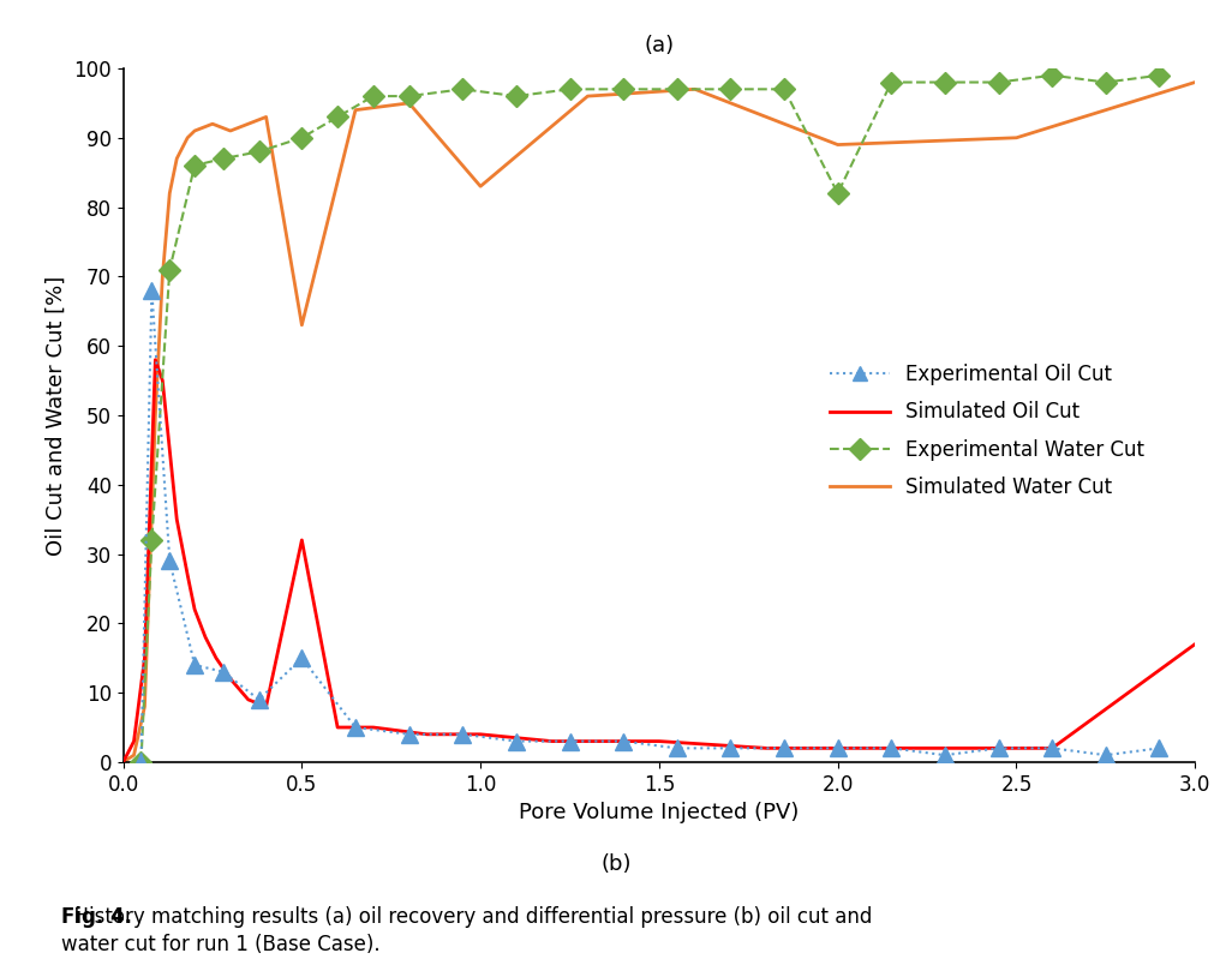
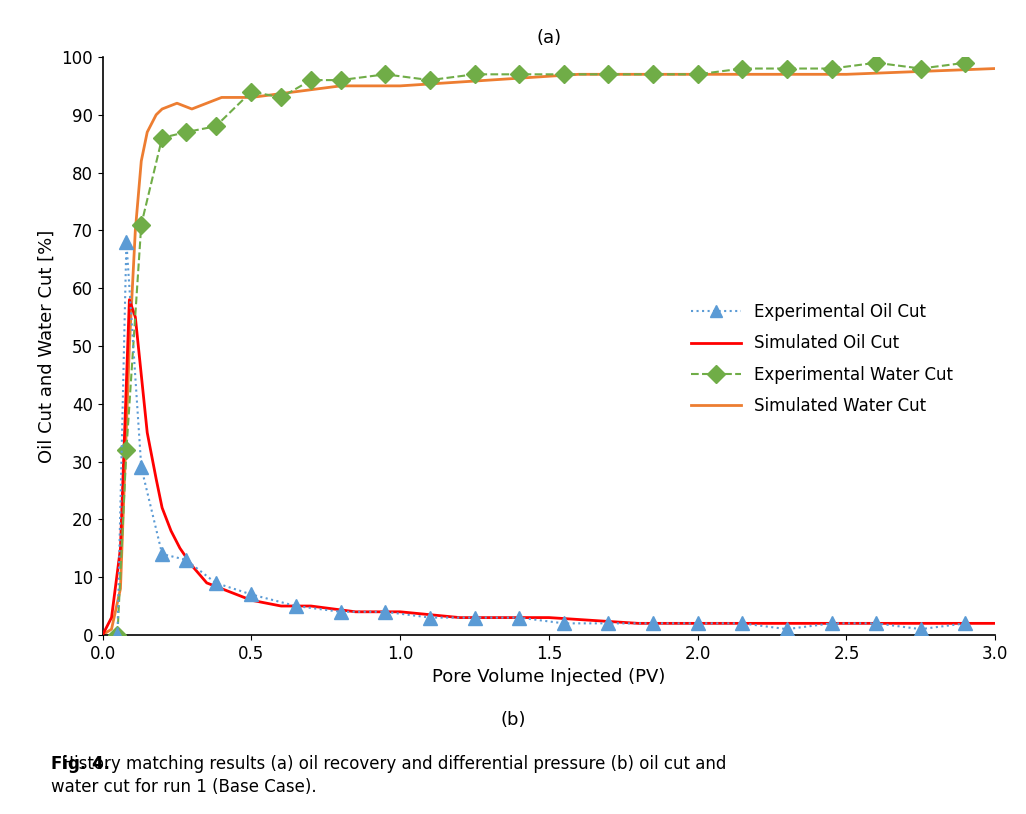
Experimental Oil Cut/0.5: 15 -> 7
Simulated Oil Cut/0.5: 32 -> 6
Experimental Water Cut/0.5: 90 -> 94
Simulated Water Cut/0.5: 63 -> 93
Simulated Water Cut/1.0: 83 -> 95
Experimental Water Cut/2.0: 82 -> 97
Simulated Water Cut/2.0: 89 -> 97
Simulated Water Cut/2.5: 90 -> 97
Simulated Oil Cut/3.0: 17 -> 2
